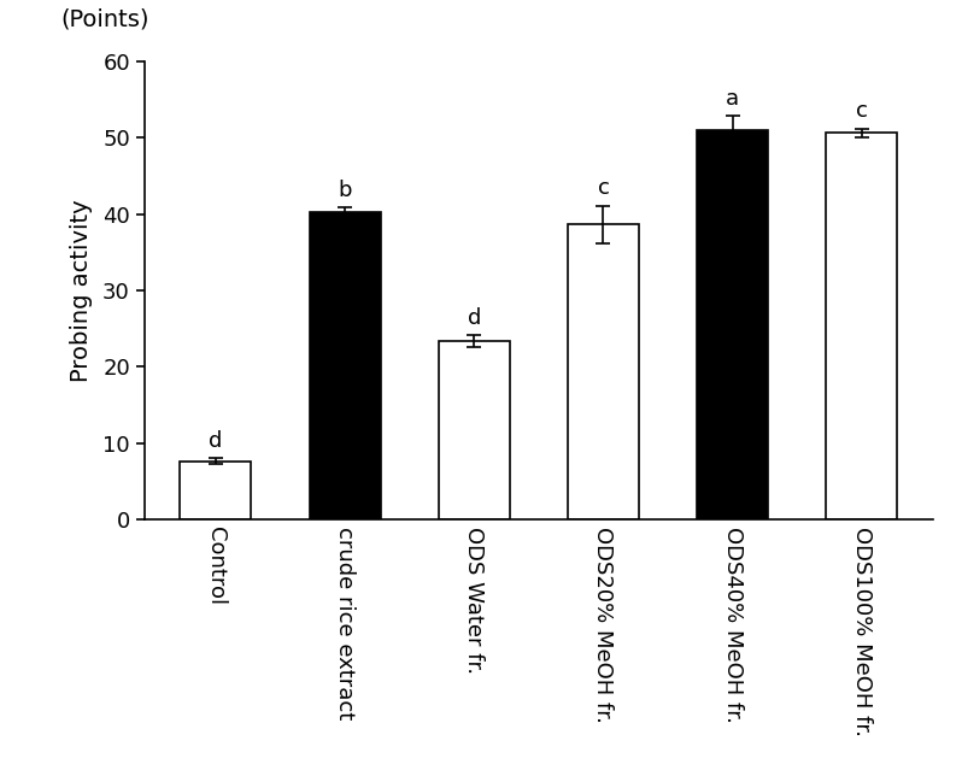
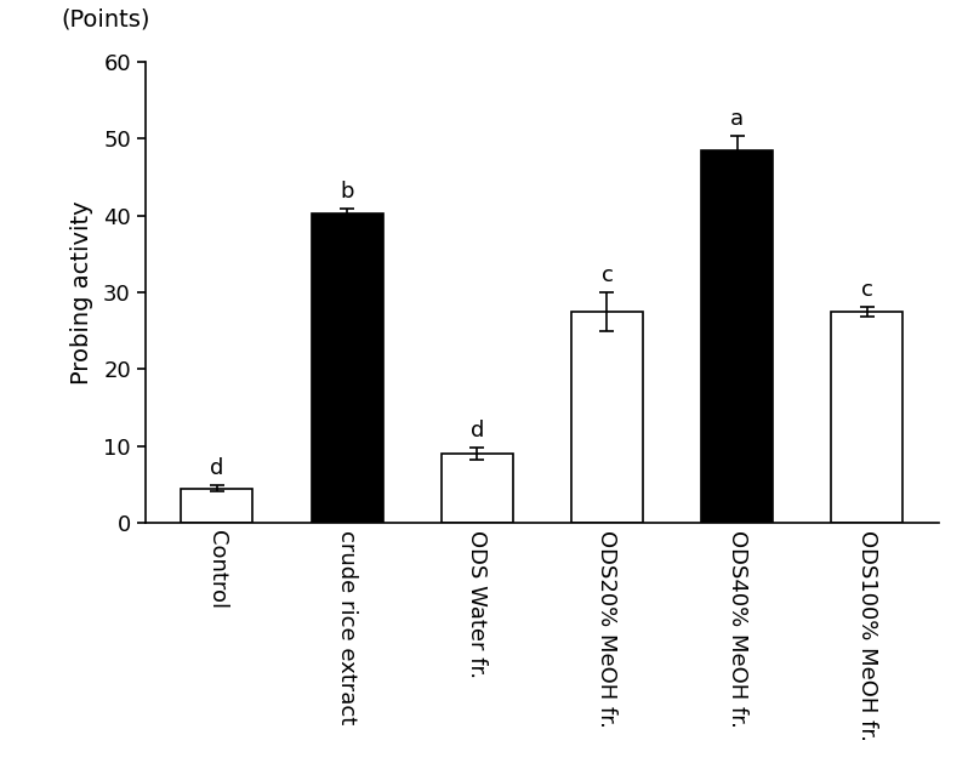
Control: 7.6 -> 4.5
ODS Water fr.: 23.4 -> 9.0
ODS20% MeOH fr.: 38.6 -> 27.5
ODS40% MeOH fr.: 51.0 -> 48.5
ODS100% MeOH fr.: 50.6 -> 27.5
